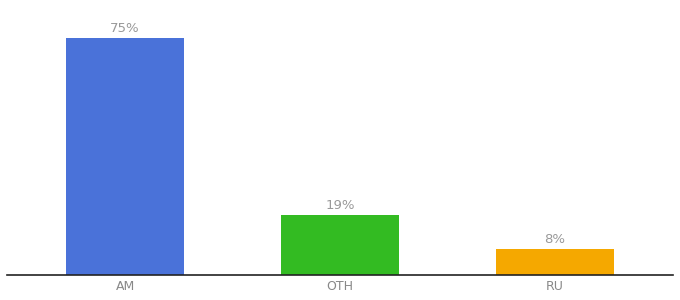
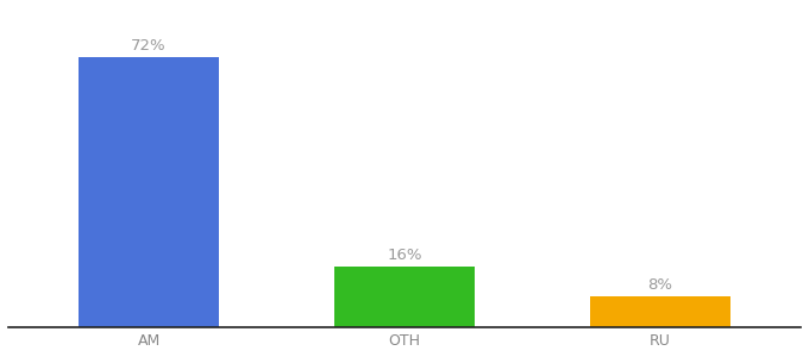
AM: 75% -> 72%
OTH: 19% -> 16%
